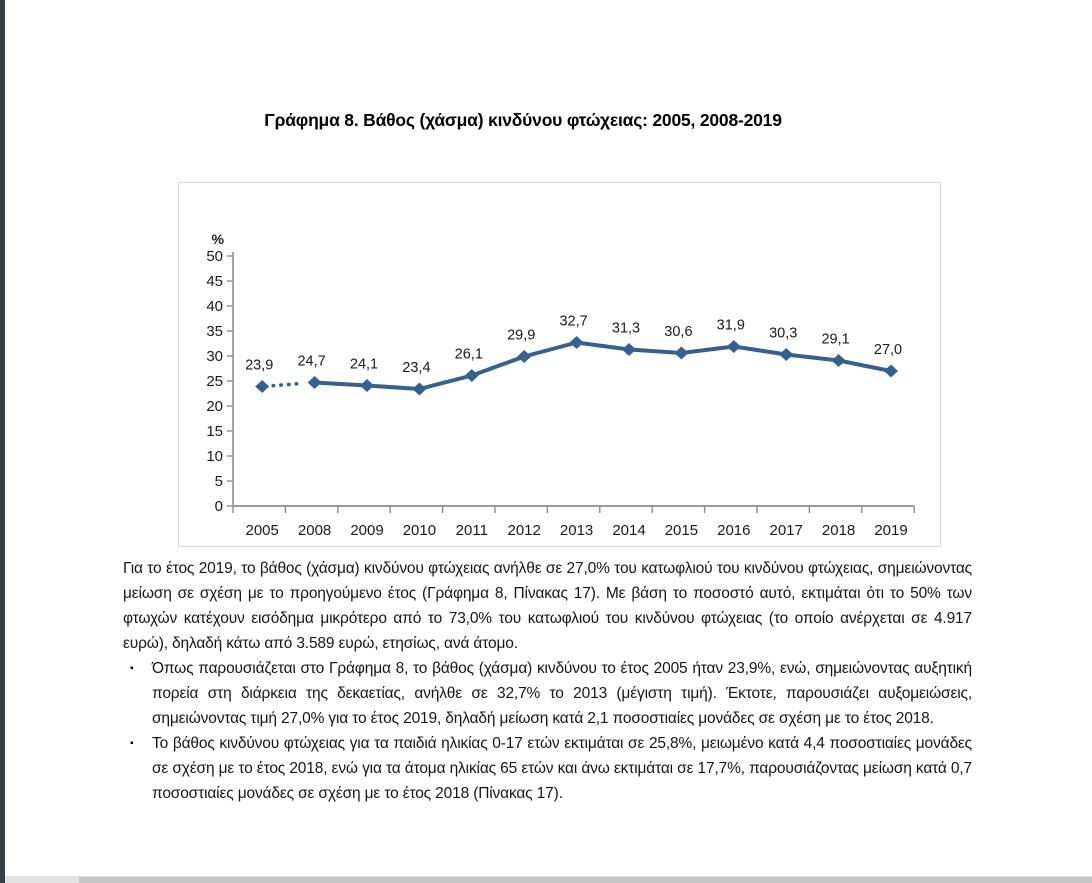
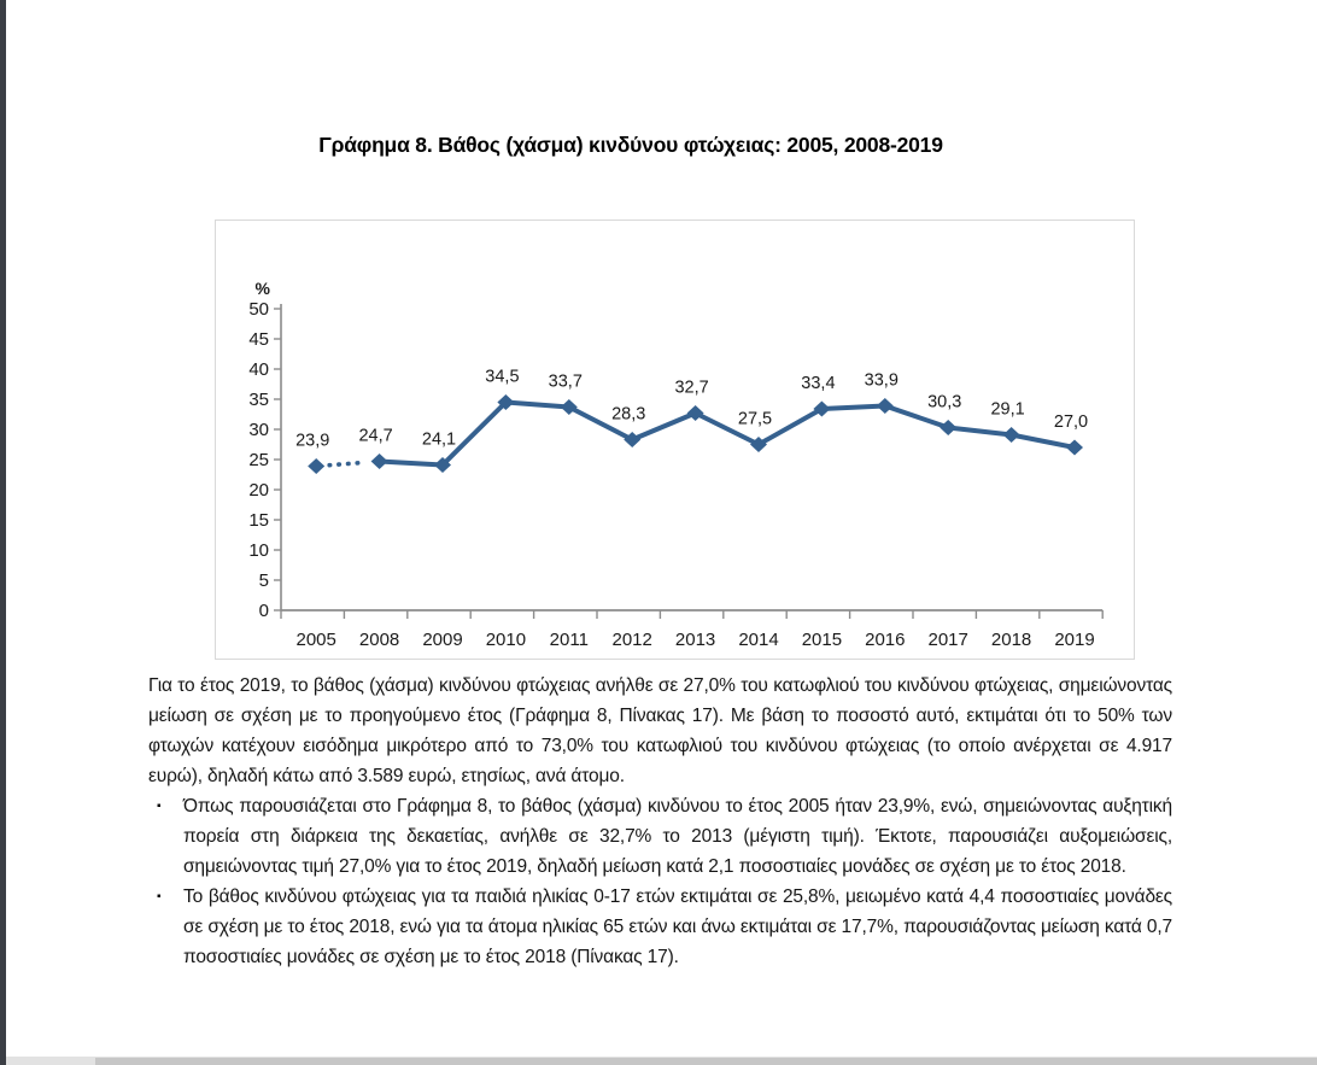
2010: 23,4 -> 34,5
2011: 26,1 -> 33,7
2012: 29,9 -> 28,3
2014: 31,3 -> 27,5
2015: 30,6 -> 33,4
2016: 31,9 -> 33,9
